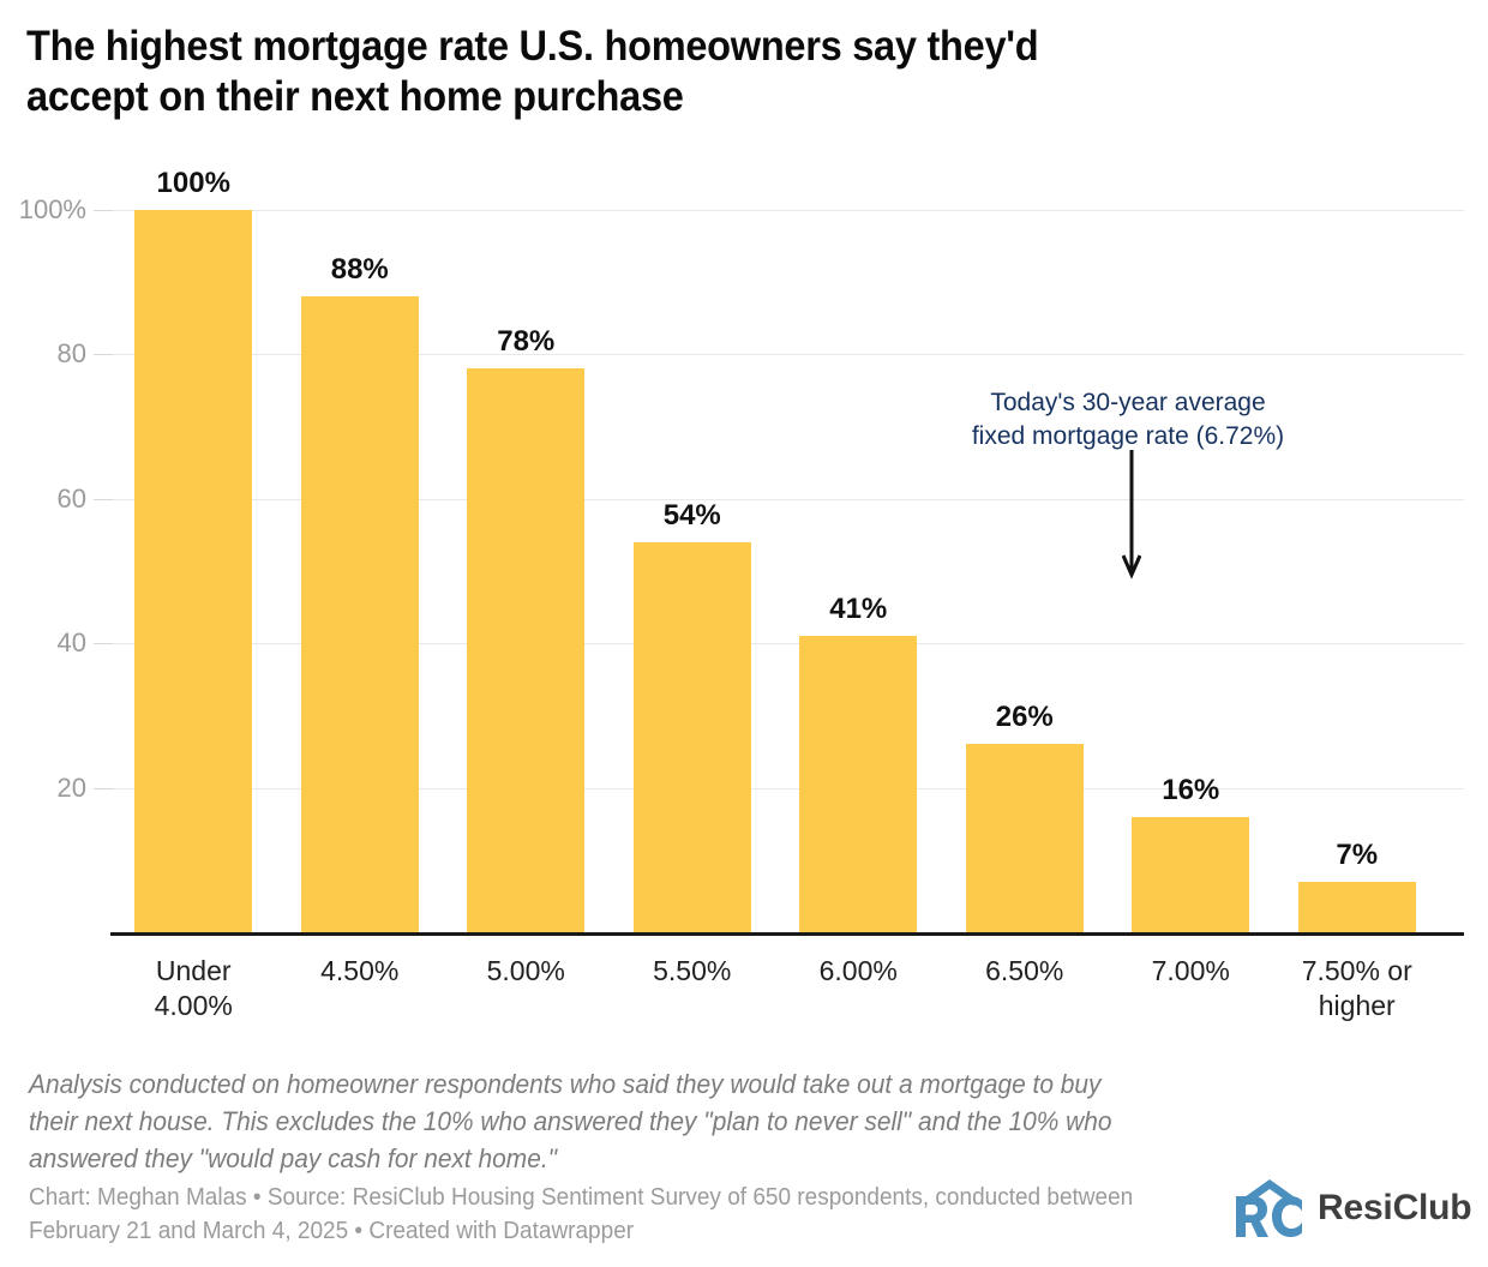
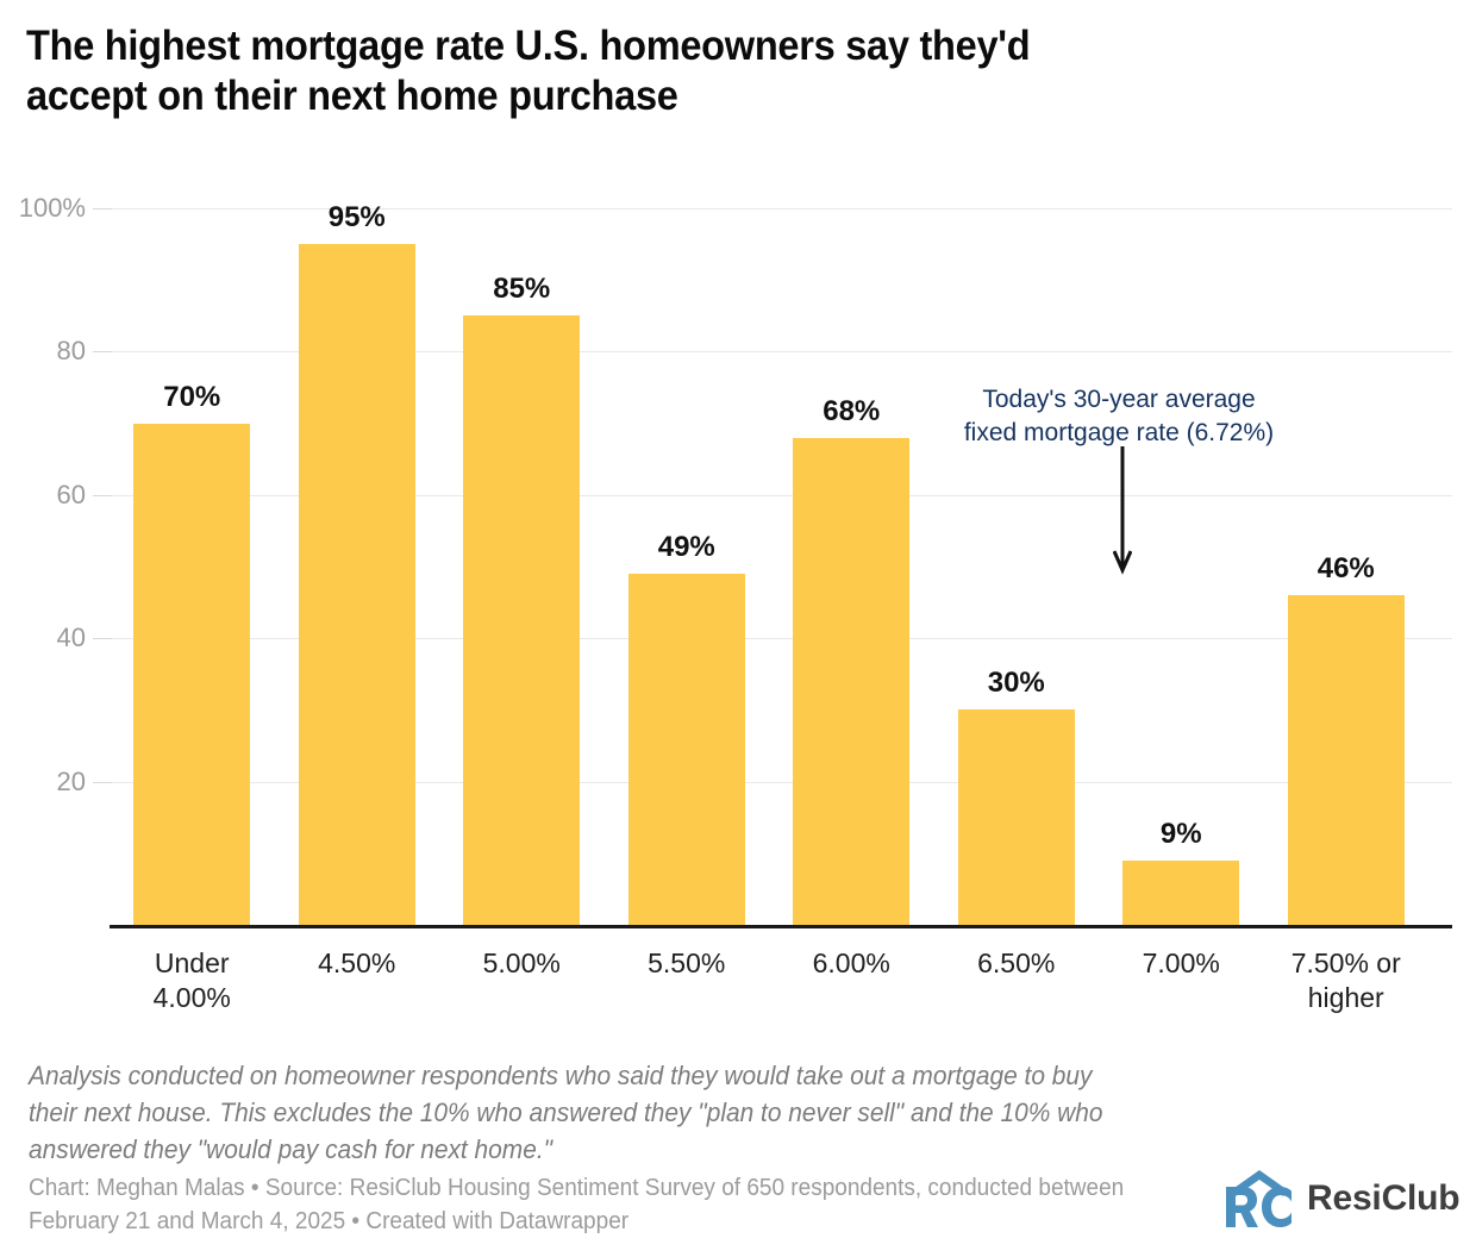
Under 4.00%: 100% -> 70%
4.50%: 88% -> 95%
5.00%: 78% -> 85%
5.50%: 54% -> 49%
6.00%: 41% -> 68%
6.50%: 26% -> 30%
7.00%: 16% -> 9%
7.50% or higher: 7% -> 46%
